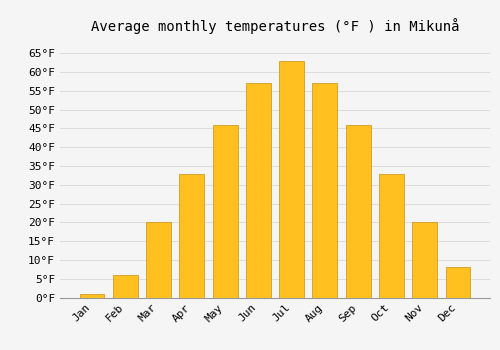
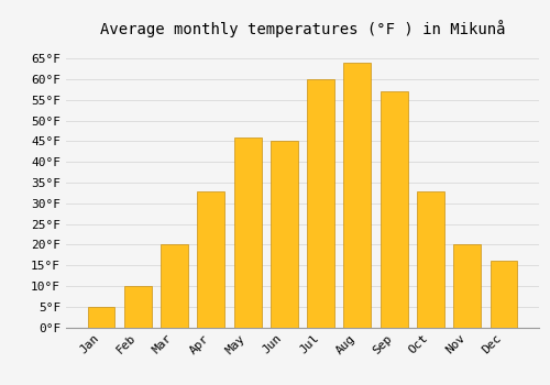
Jan: 1°F -> 5°F
Feb: 6°F -> 10°F
Jun: 57°F -> 45°F
Jul: 63°F -> 60°F
Aug: 57°F -> 64°F
Sep: 46°F -> 57°F
Dec: 8°F -> 16°F
